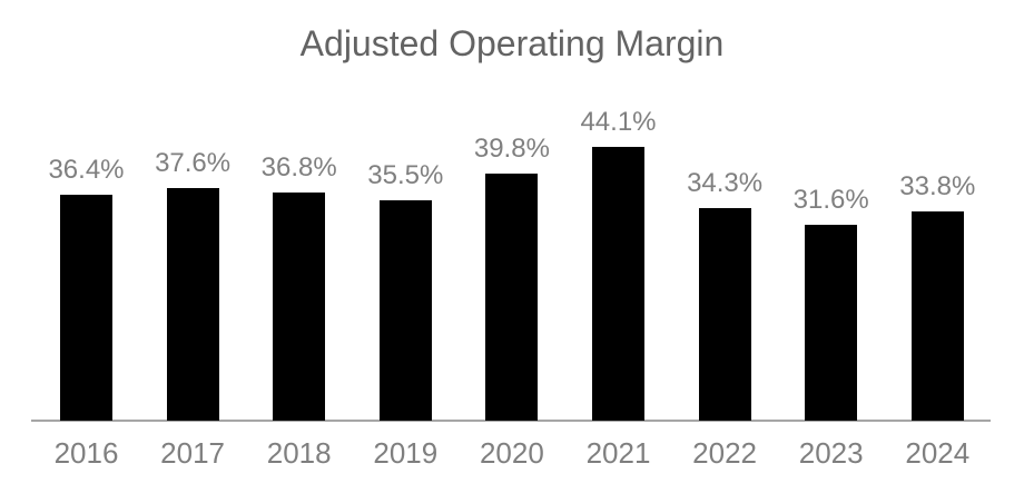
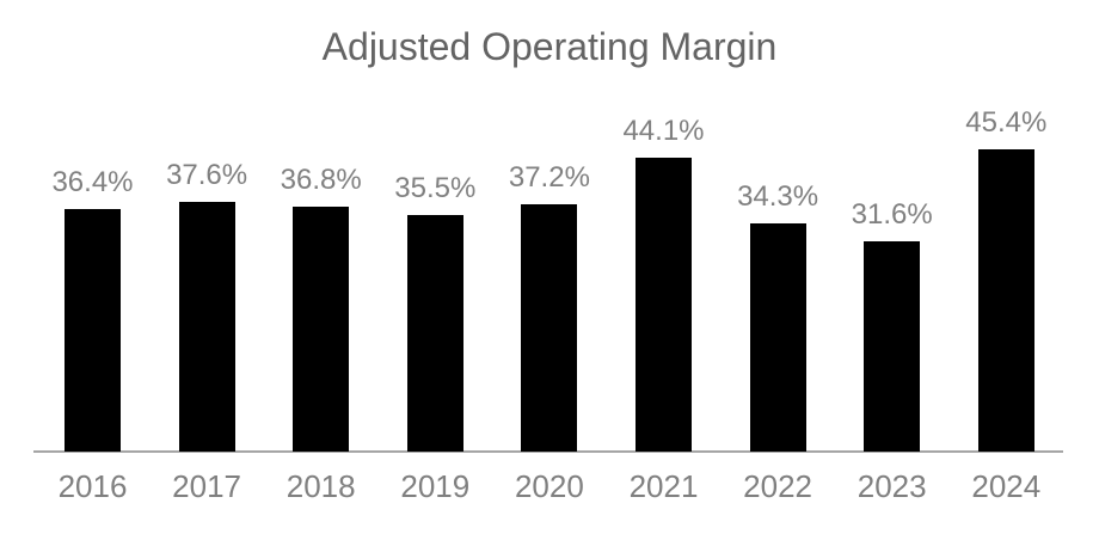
2020: 39.8% -> 37.2%
2024: 33.8% -> 45.4%
